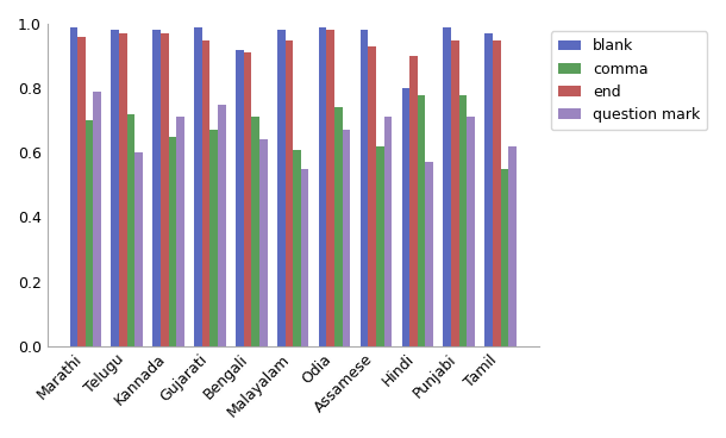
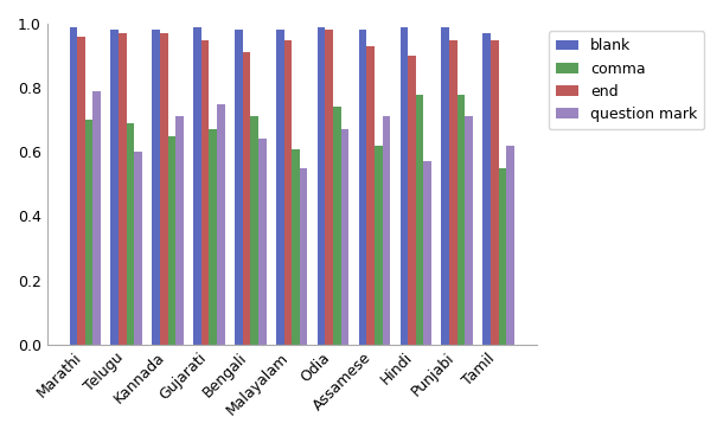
comma/Telugu: 0.72 -> 0.69
blank/Bengali: 0.92 -> 0.98
blank/Hindi: 0.80 -> 0.99
